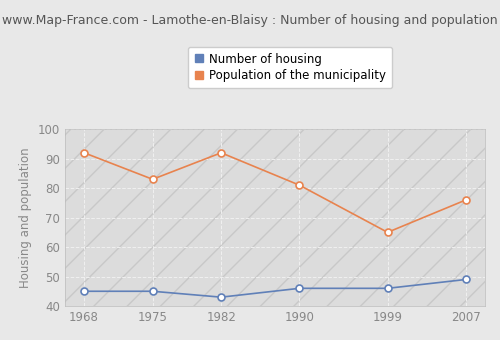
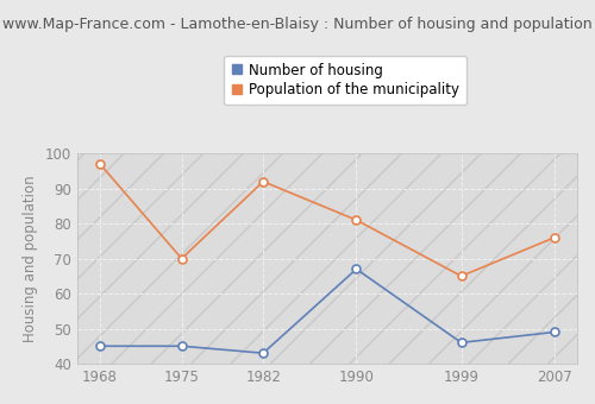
Population of the municipality/1968: 92 -> 97
Population of the municipality/1975: 83 -> 70
Number of housing/1990: 46 -> 67
